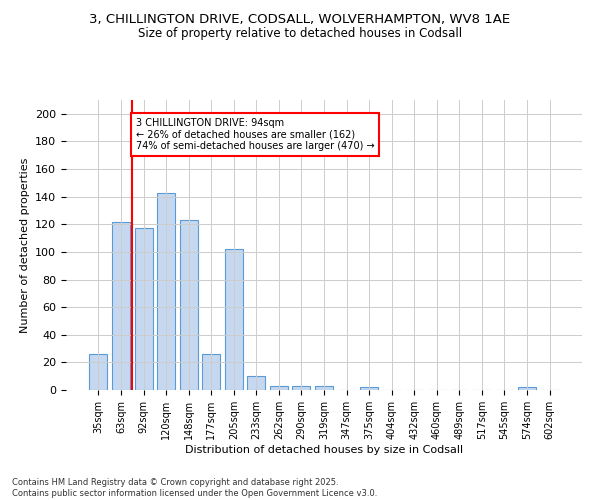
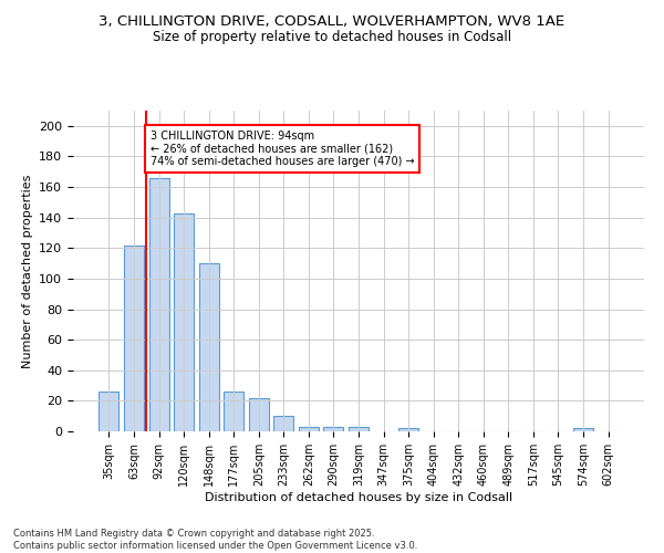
92sqm: 117 -> 166
148sqm: 123 -> 110
205sqm: 102 -> 22
